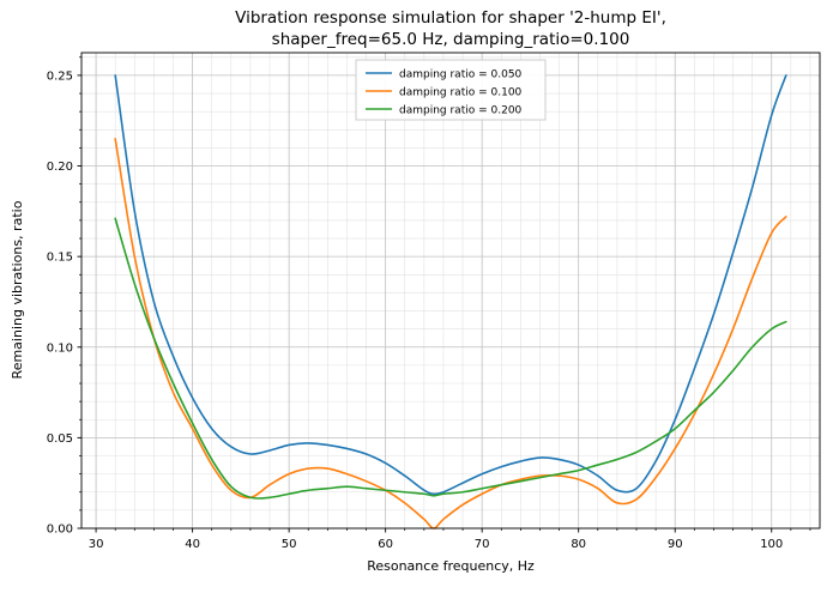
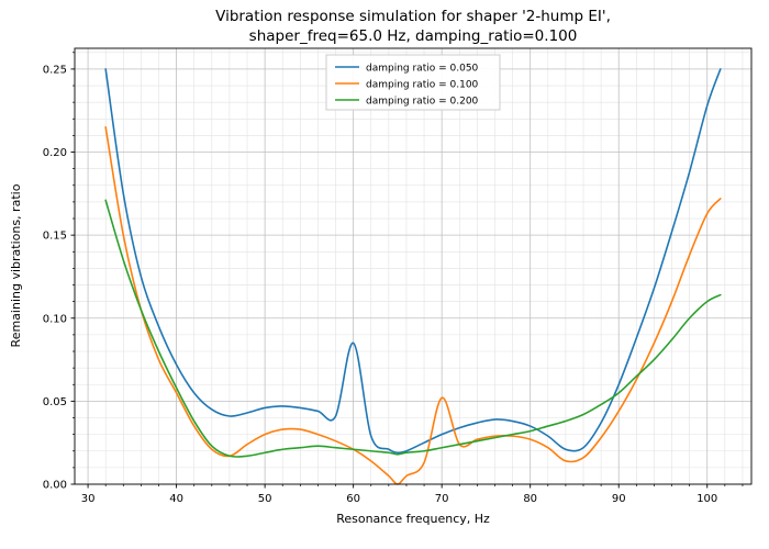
damping ratio = 0.050/60: 0.036 -> 0.085
damping ratio = 0.100/70: 0.019 -> 0.052
